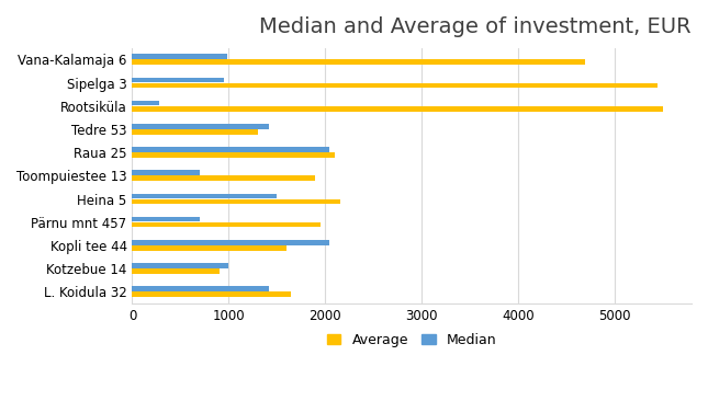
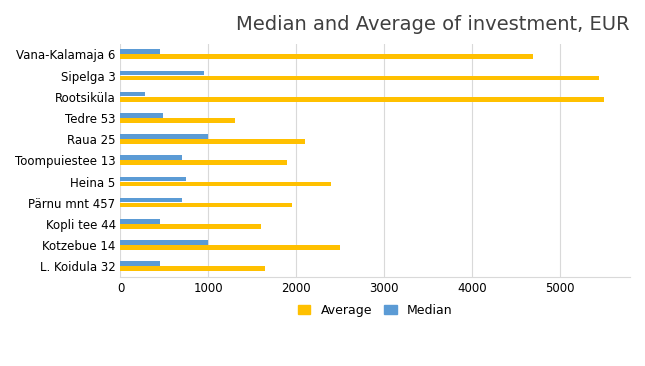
Median/Vana-Kalamaja 6: 980 -> 450
Median/Tedre 53: 1420 -> 480
Median/Raua 25: 2040 -> 1000
Median/Heina 5: 1500 -> 750
Average/Heina 5: 2160 -> 2400
Median/Kopli tee 44: 2040 -> 450
Average/Kotzebue 14: 900 -> 2500
Median/L. Koidula 32: 1420 -> 450
